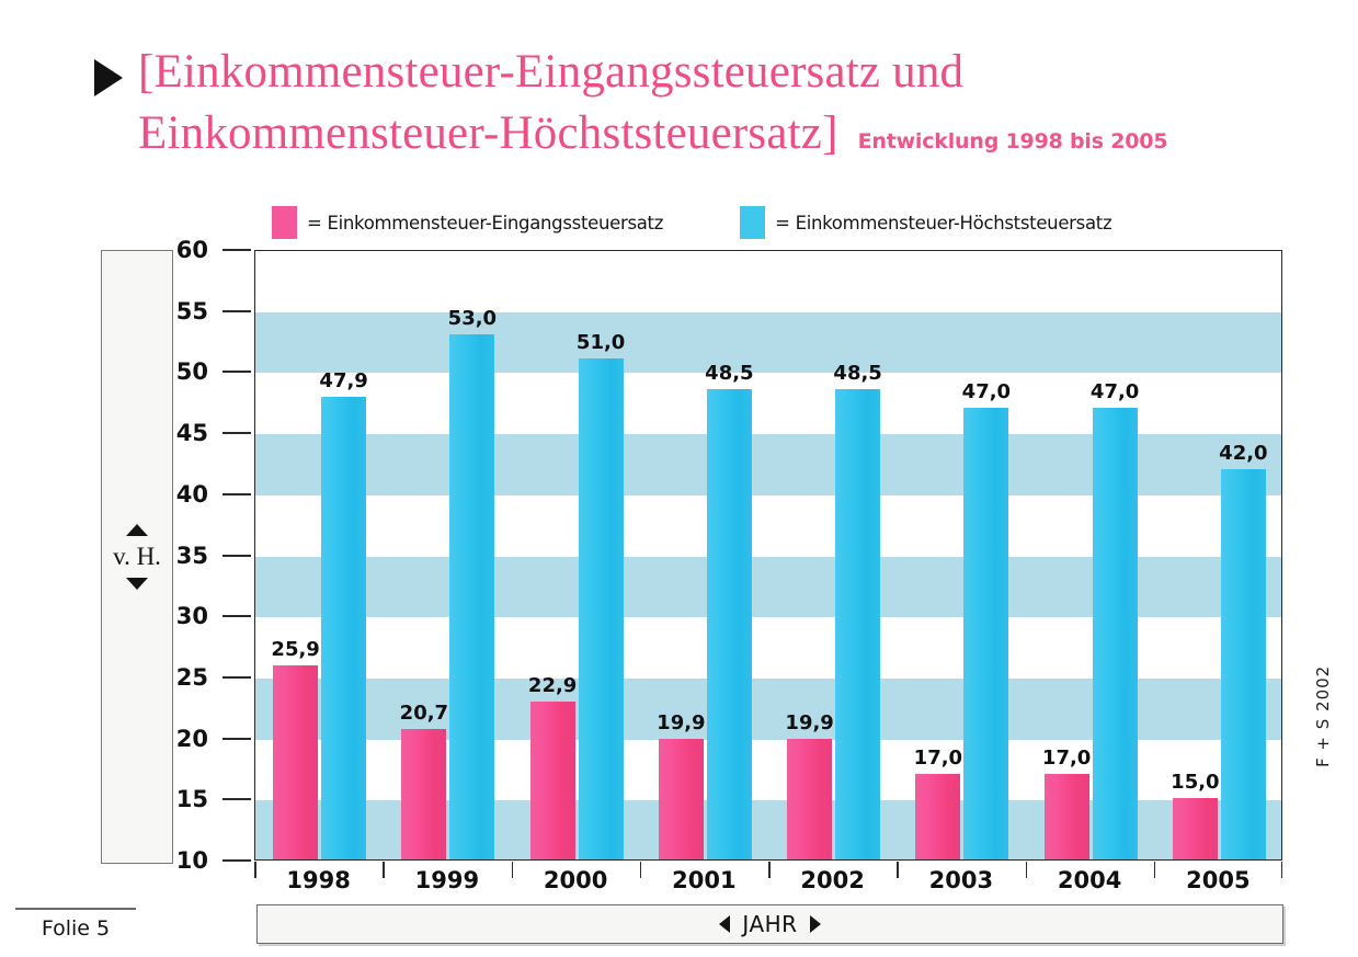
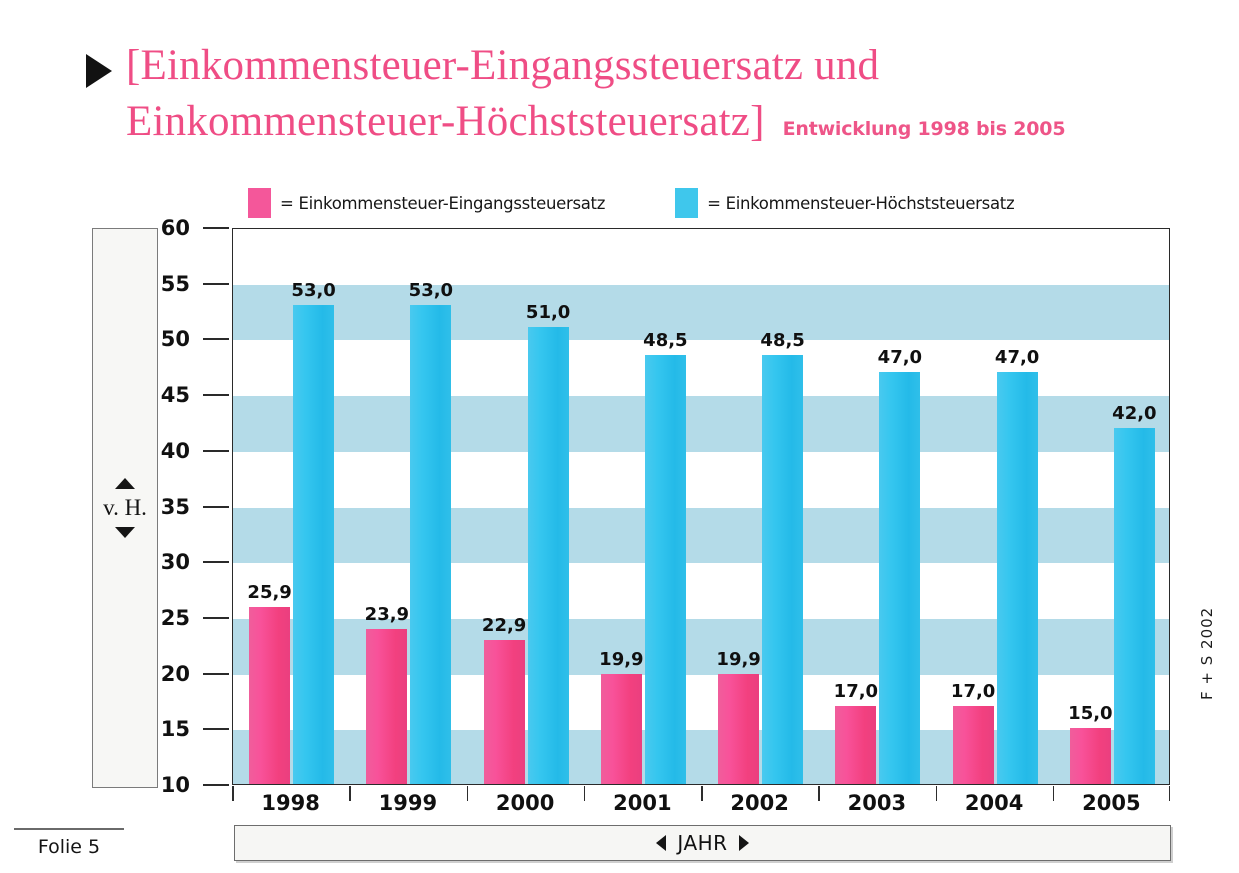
= Einkommensteuer-Höchststeuersatz/1998: 47,9 -> 53,0
= Einkommensteuer-Eingangssteuersatz/1999: 20,7 -> 23,9
